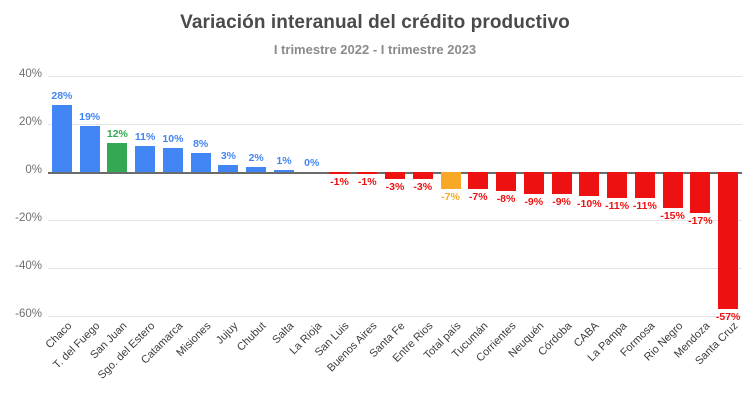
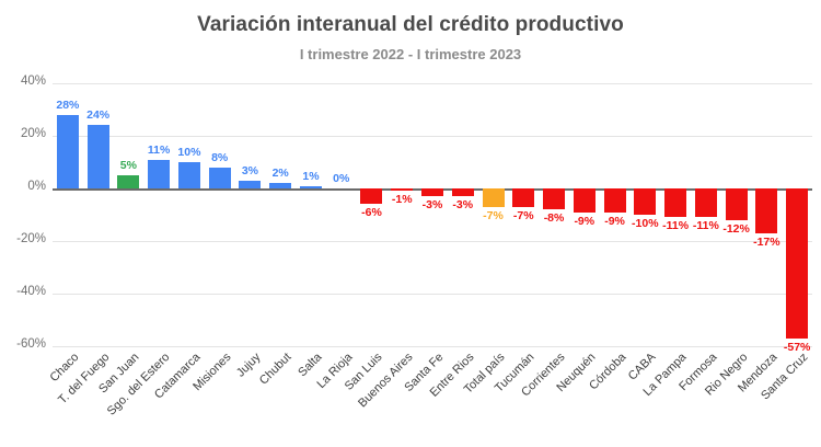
T. del Fuego: 19% -> 24%
San Juan: 12% -> 5%
San Luis: -1% -> -6%
Rio Negro: -15% -> -12%
